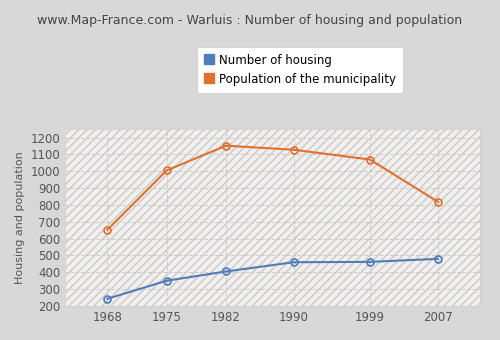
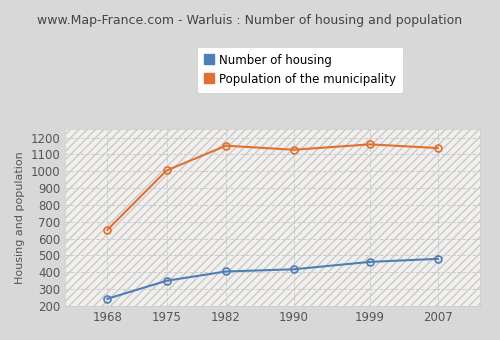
Number of housing/1990: 460 -> 420
Population of the municipality/1999: 1070 -> 1160
Population of the municipality/2007: 820 -> 1140
